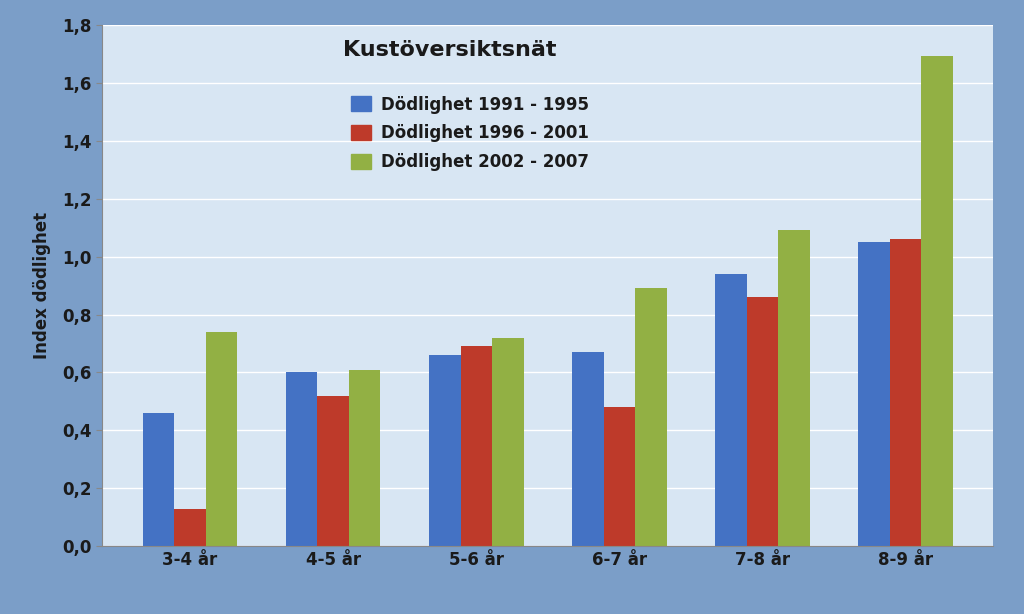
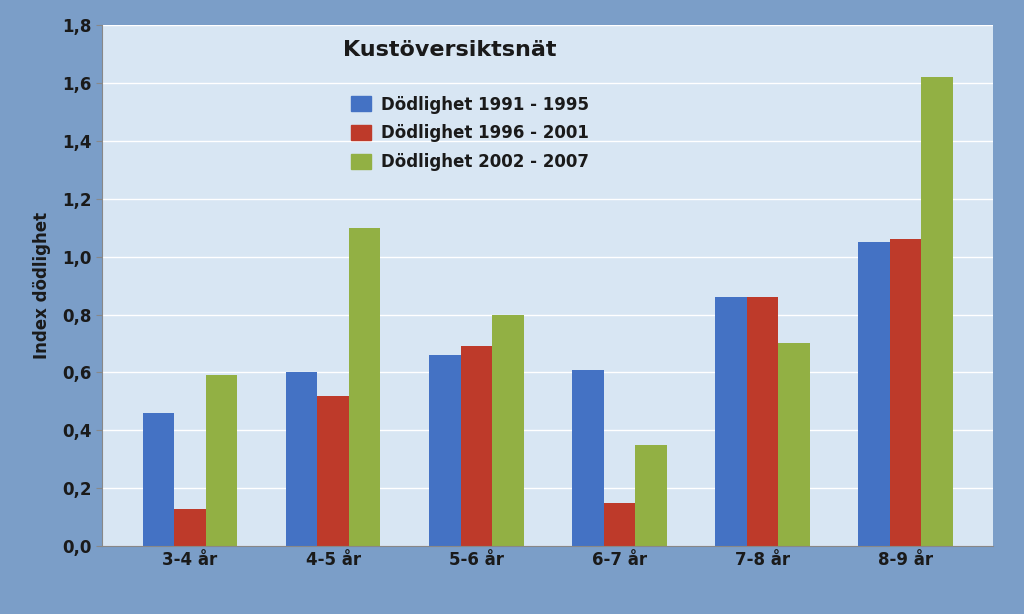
Dödlighet 2002 - 2007/3-4 år: 0,74 -> 0,59
Dödlighet 2002 - 2007/4-5 år: 0,61 -> 1,10
Dödlighet 2002 - 2007/5-6 år: 0,72 -> 0,80
Dödlighet 1991 - 1995/6-7 år: 0,67 -> 0,61
Dödlighet 1996 - 2001/6-7 år: 0,48 -> 0,15
Dödlighet 2002 - 2007/6-7 år: 0,89 -> 0,35
Dödlighet 1991 - 1995/7-8 år: 0,94 -> 0,86
Dödlighet 2002 - 2007/7-8 år: 1,09 -> 0,70
Dödlighet 2002 - 2007/8-9 år: 1,69 -> 1,62
